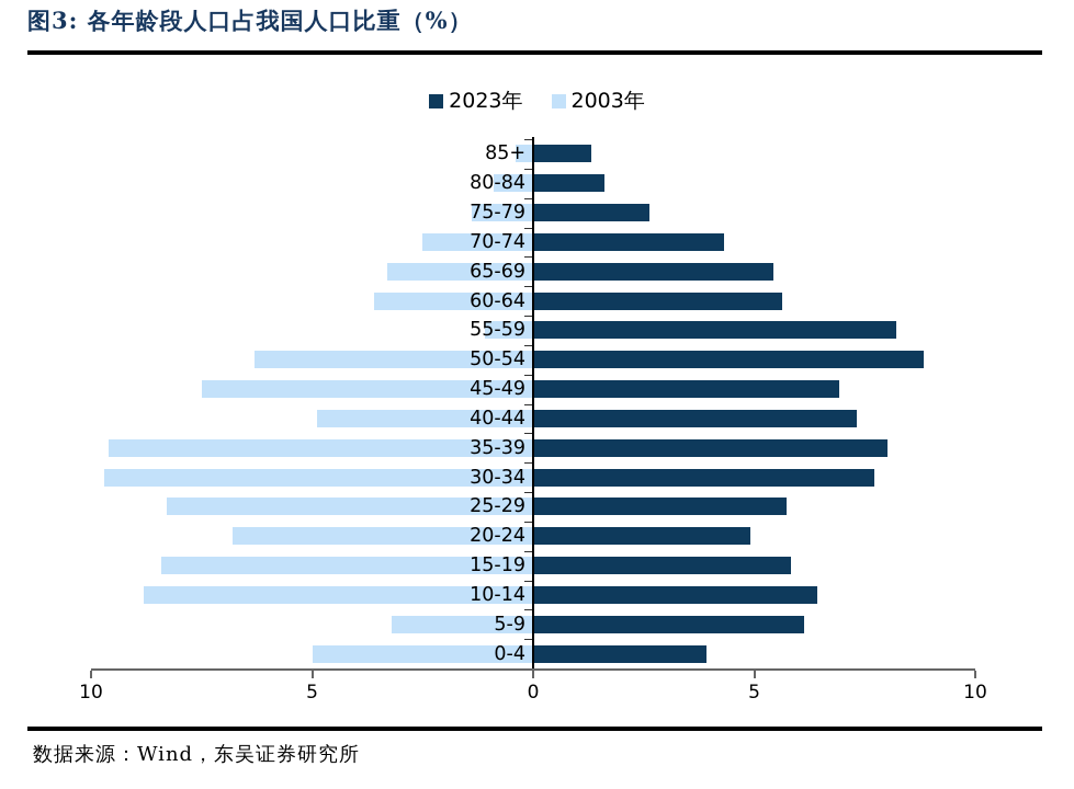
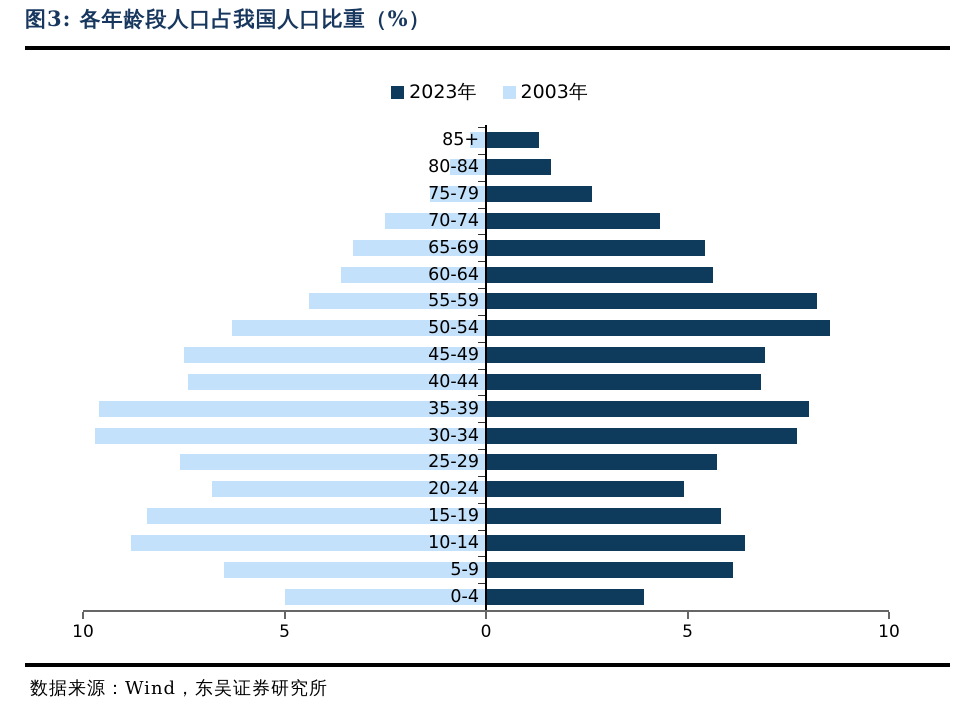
2003年/55-59: 1.1 -> 4.4
2023年/50-54: 8.8 -> 8.5
2023年/40-44: 7.3 -> 6.8
2003年/40-44: 4.9 -> 7.4
2003年/25-29: 8.3 -> 7.6
2003年/5-9: 3.2 -> 6.5
